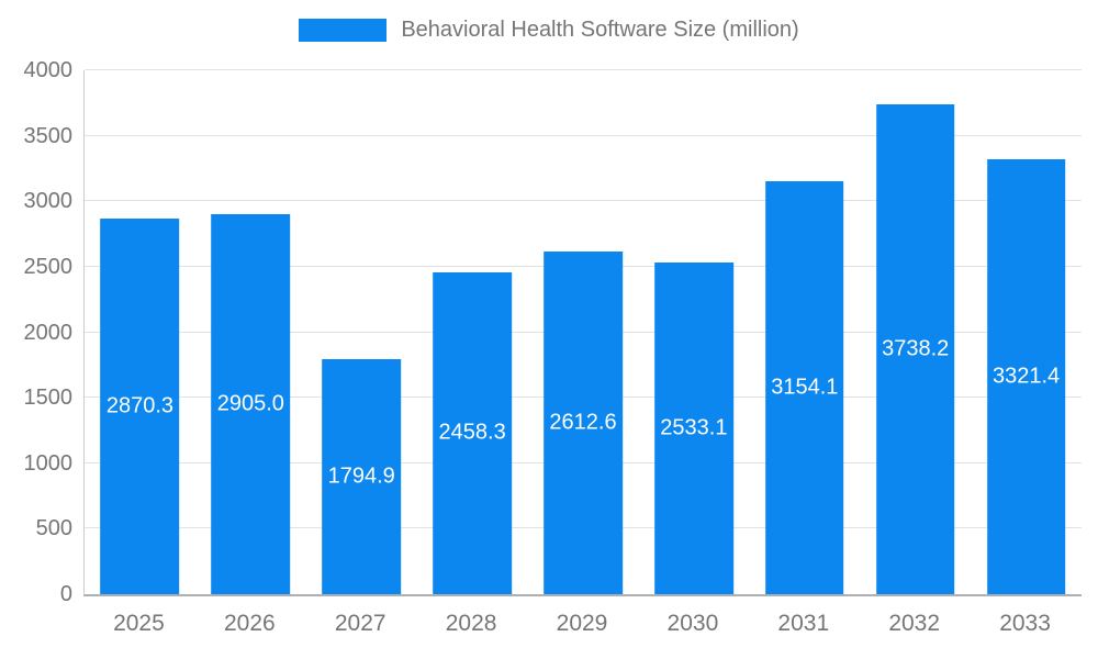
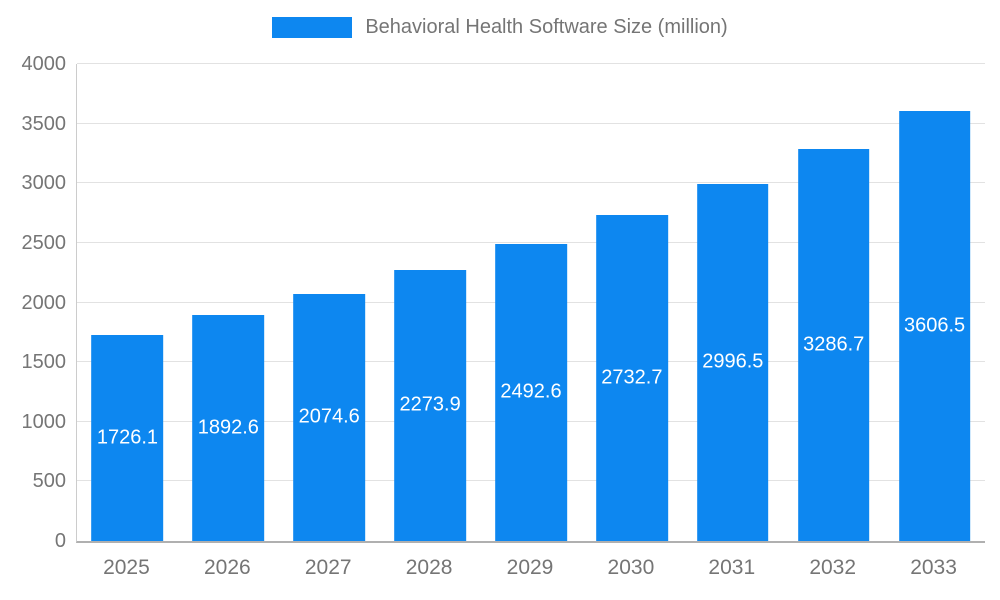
2025: 2870.3 -> 1726.1
2026: 2905.0 -> 1892.6
2027: 1794.9 -> 2074.6
2028: 2458.3 -> 2273.9
2029: 2612.6 -> 2492.6
2030: 2533.1 -> 2732.7
2031: 3154.1 -> 2996.5
2032: 3738.2 -> 3286.7
2033: 3321.4 -> 3606.5
